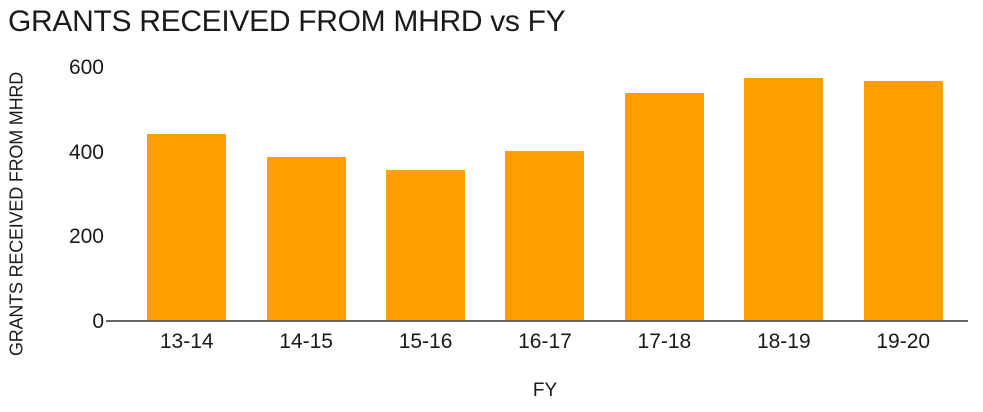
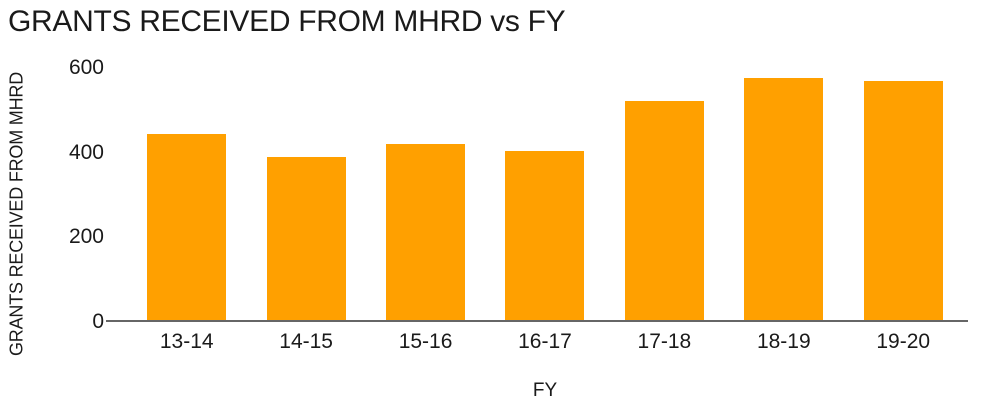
15-16: 360 -> 420
17-18: 540 -> 520
